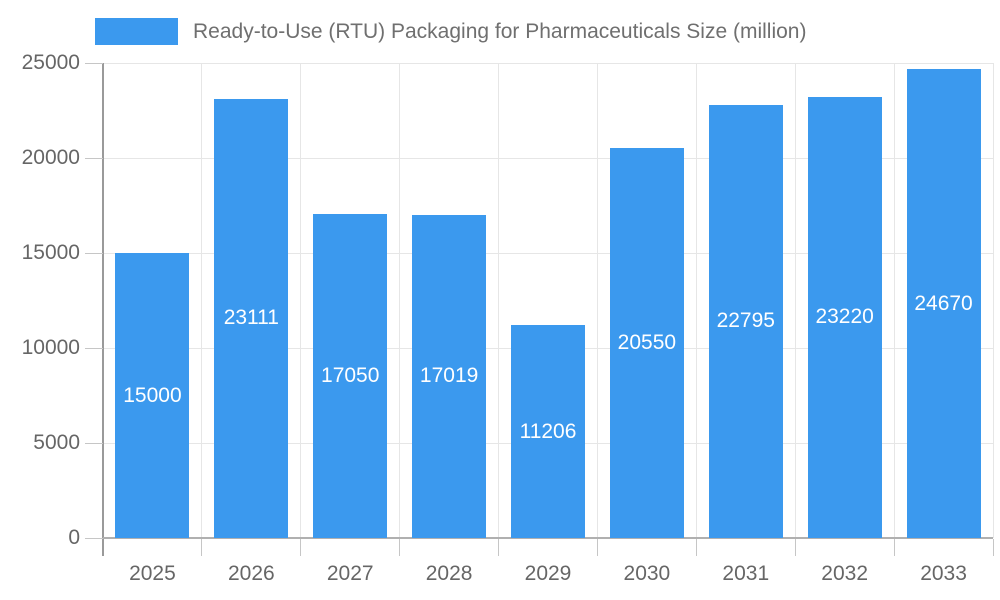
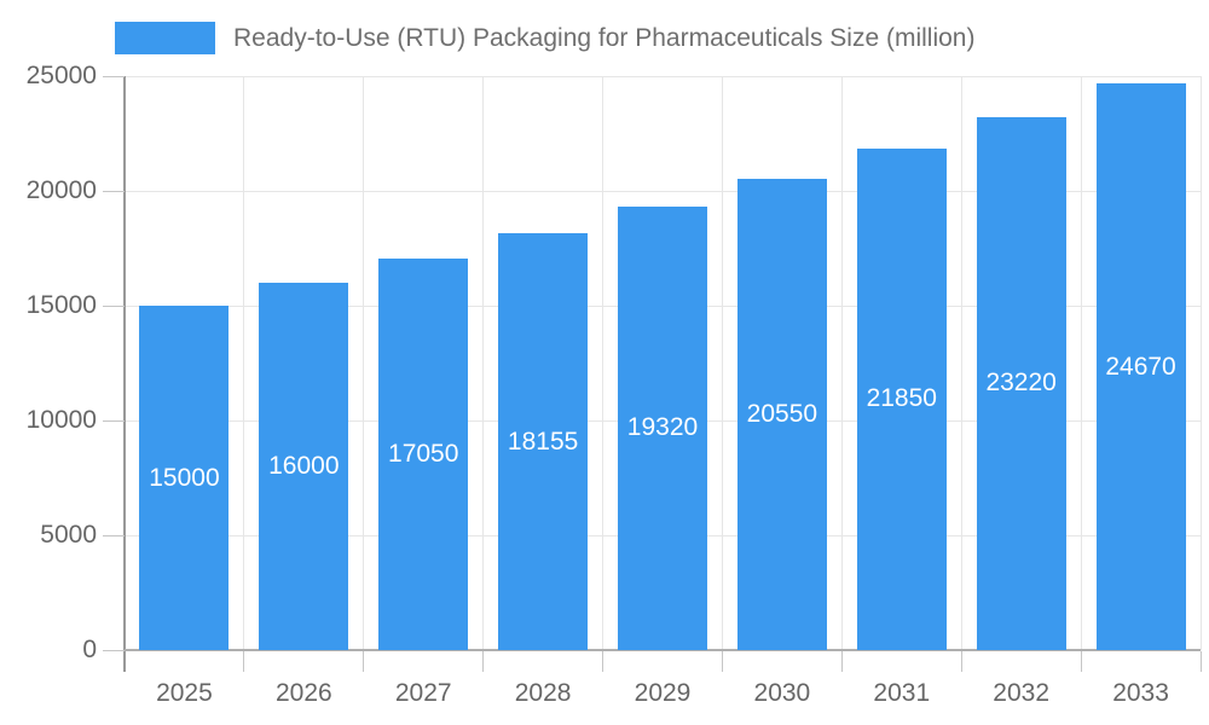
2026: 23111 -> 16000
2028: 17019 -> 18155
2029: 11206 -> 19320
2031: 22795 -> 21850
